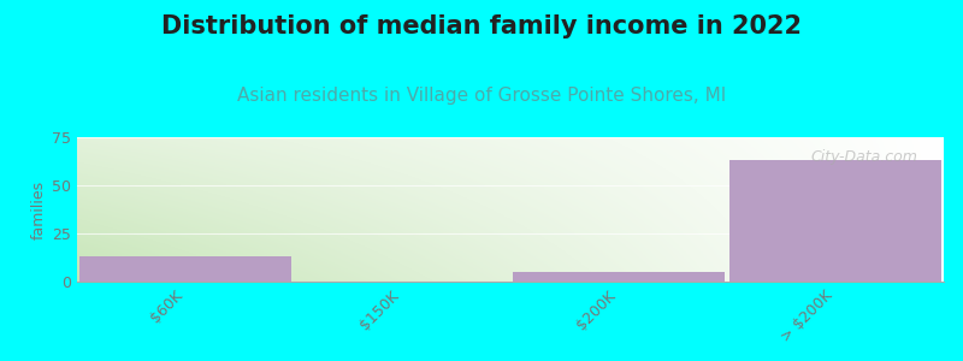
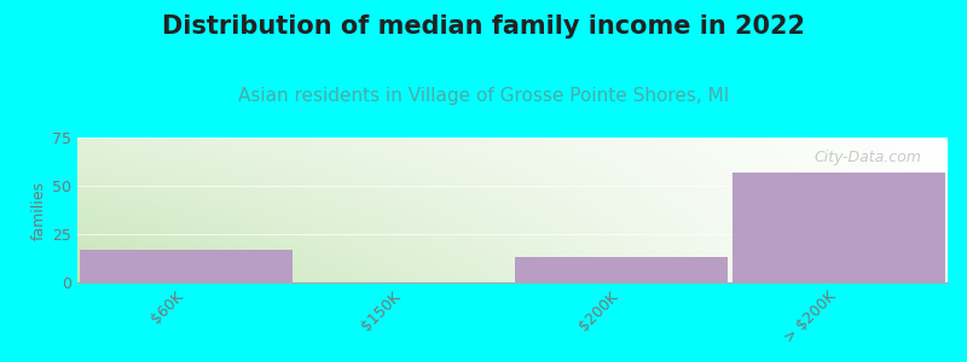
$60K: 13 -> 17
$200K: 5 -> 13
> $200K: 63 -> 57
